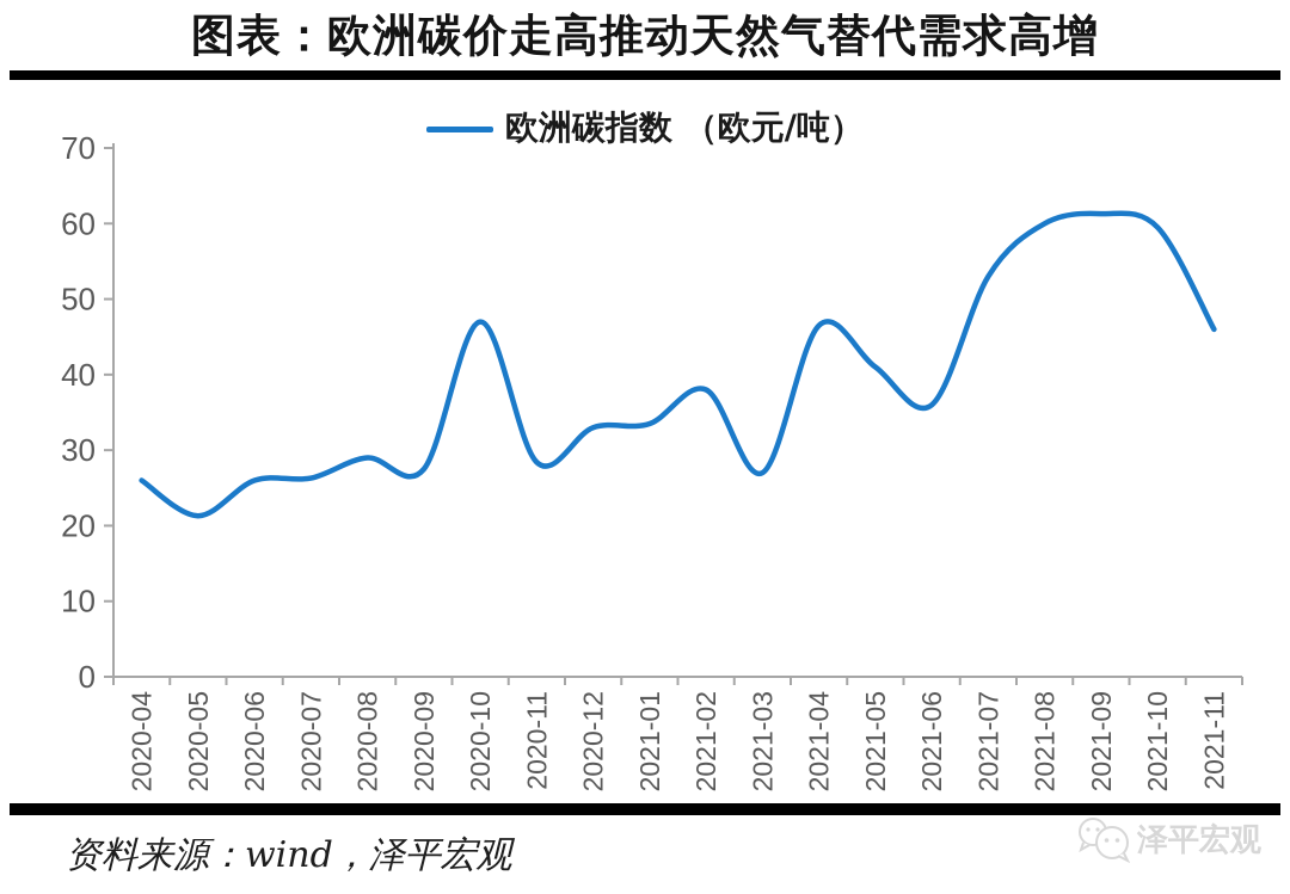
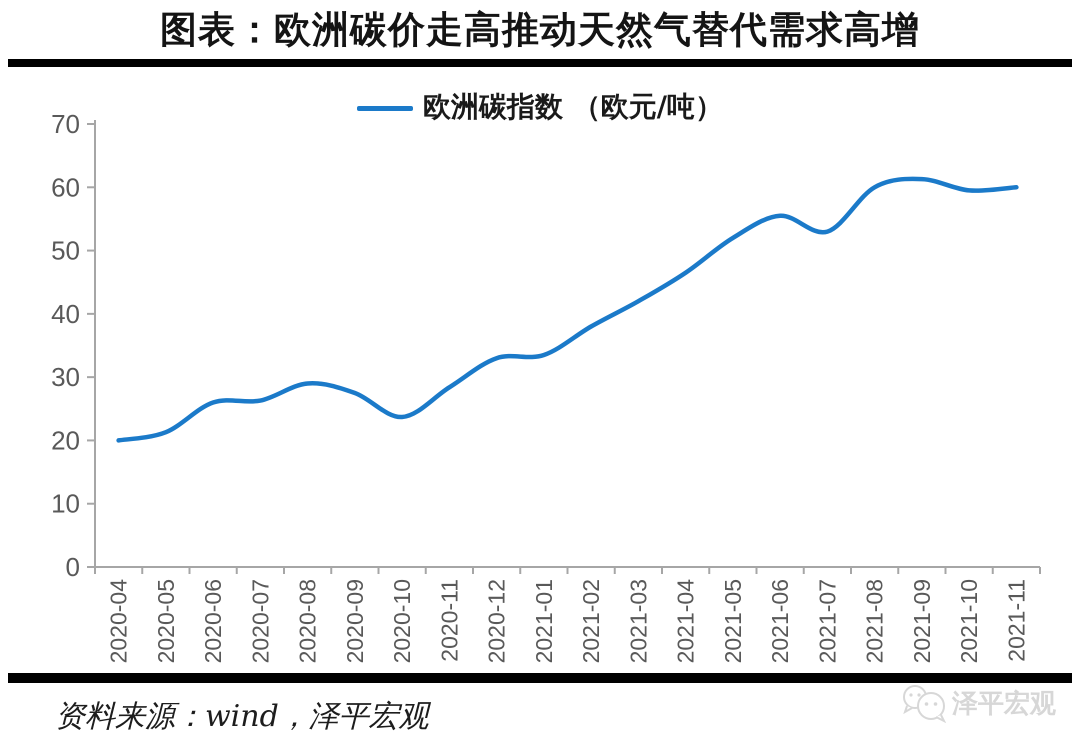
2020-04: 26 -> 20
2020-10: 47 -> 24
2021-03: 27 -> 42
2021-05: 41 -> 52
2021-06: 36 -> 56
2021-11: 46 -> 60
